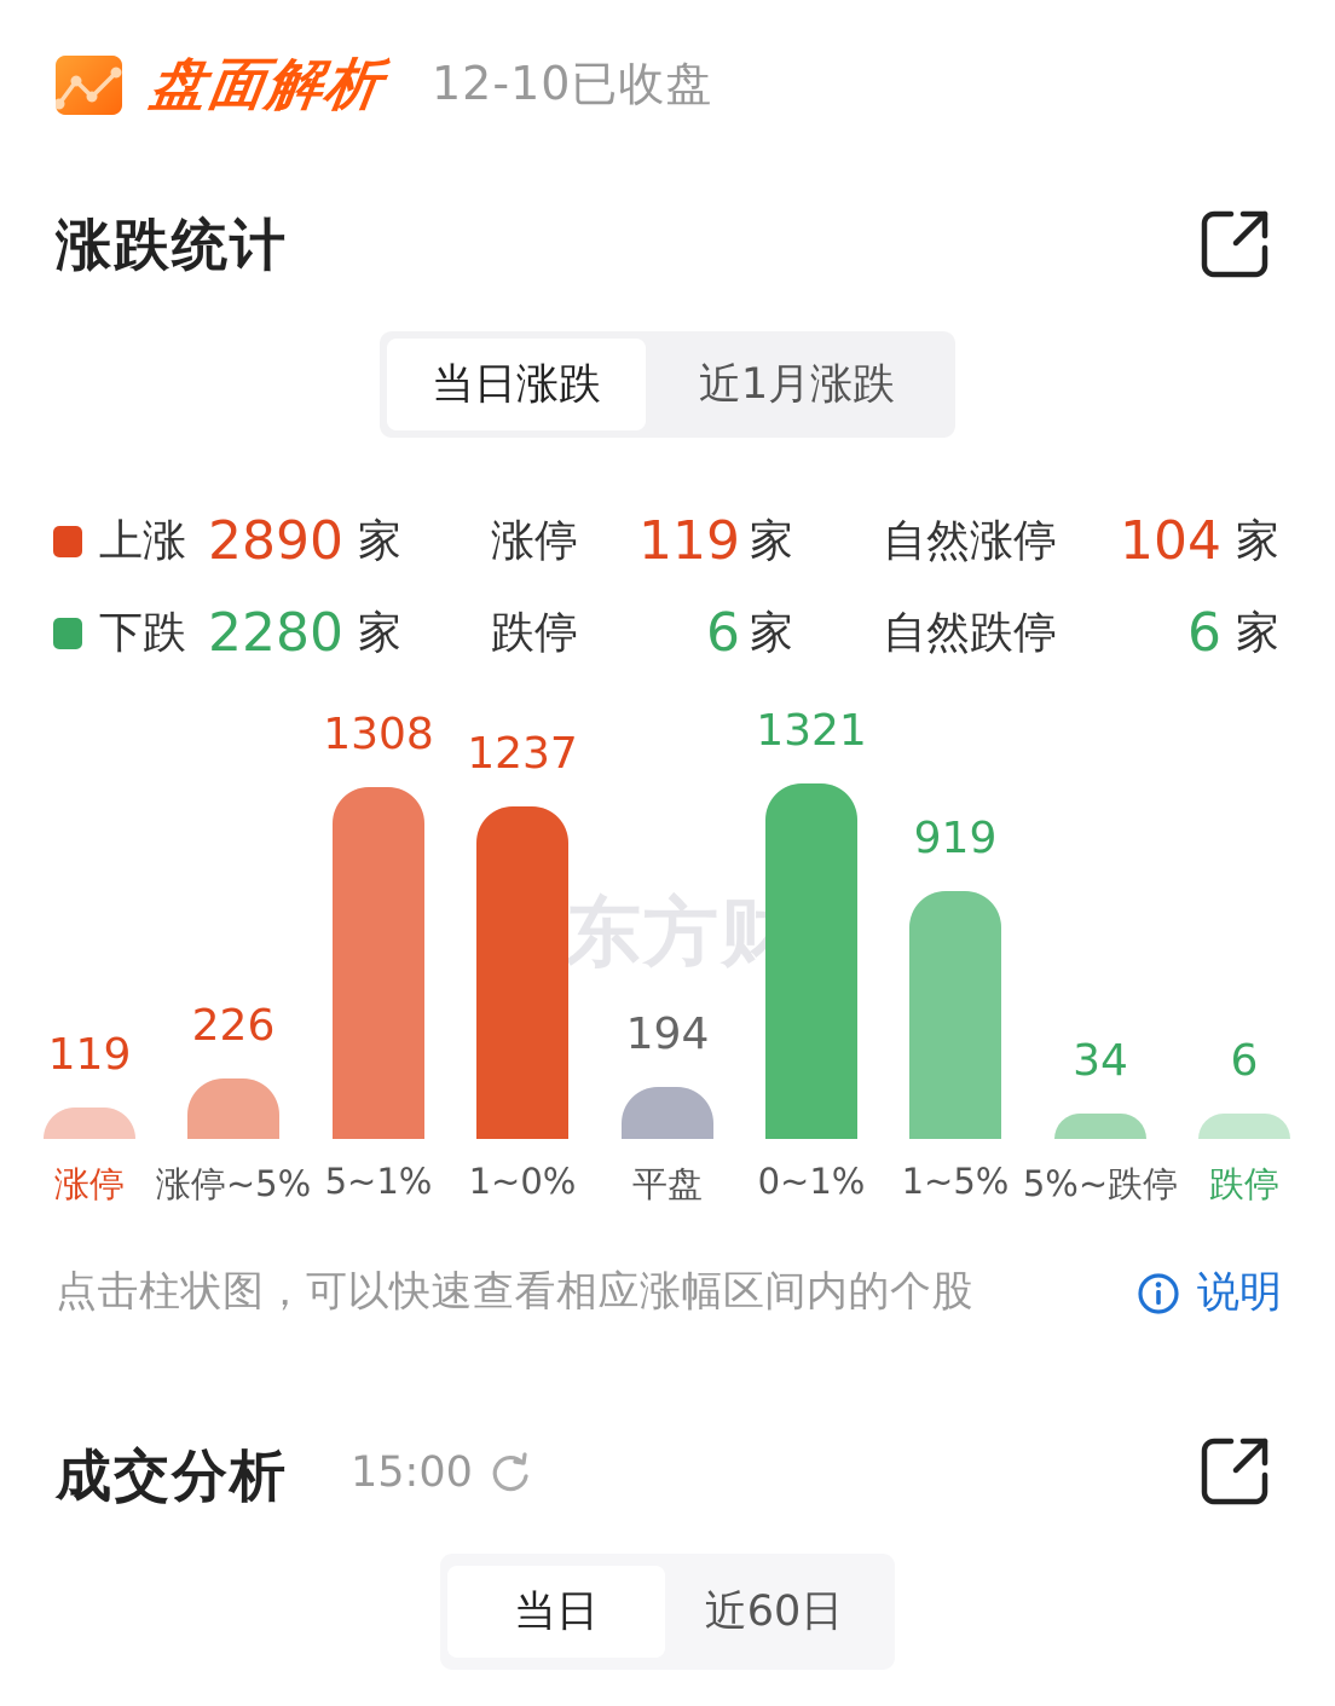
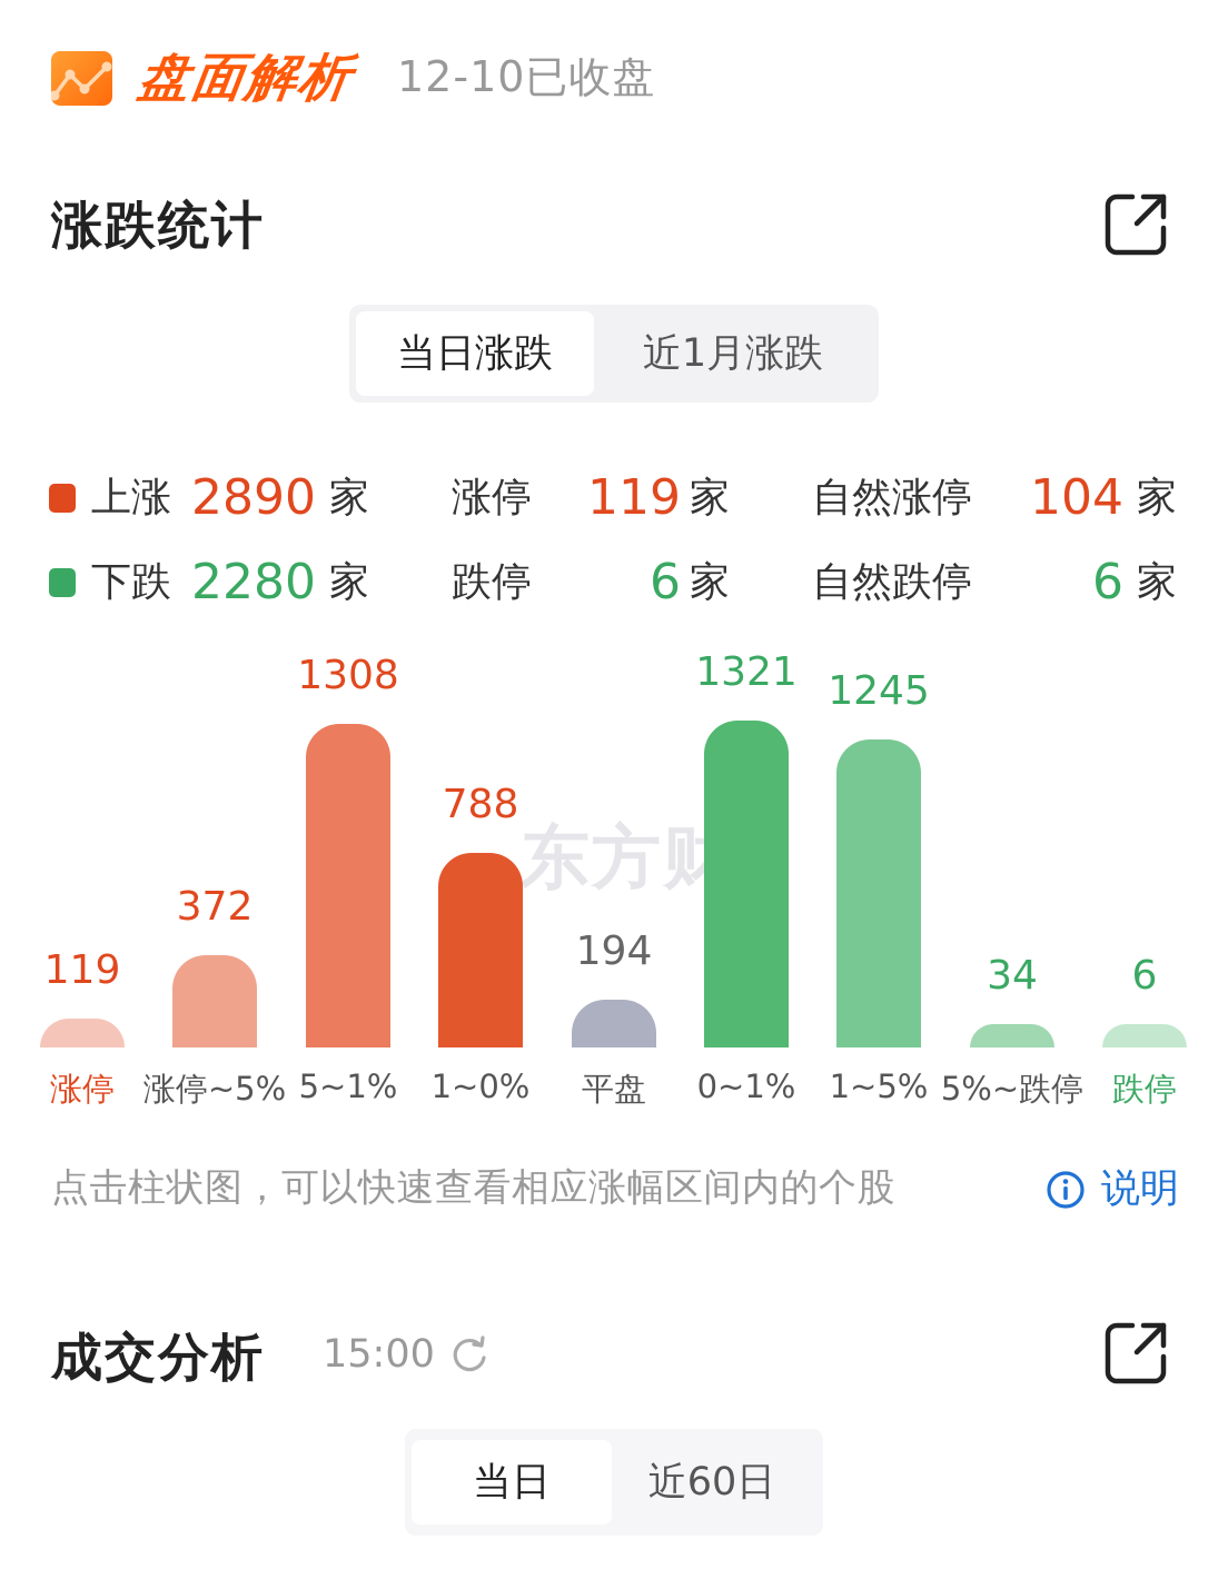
涨停~5%: 226 -> 372
1~0%: 1237 -> 788
1~5%: 919 -> 1245
